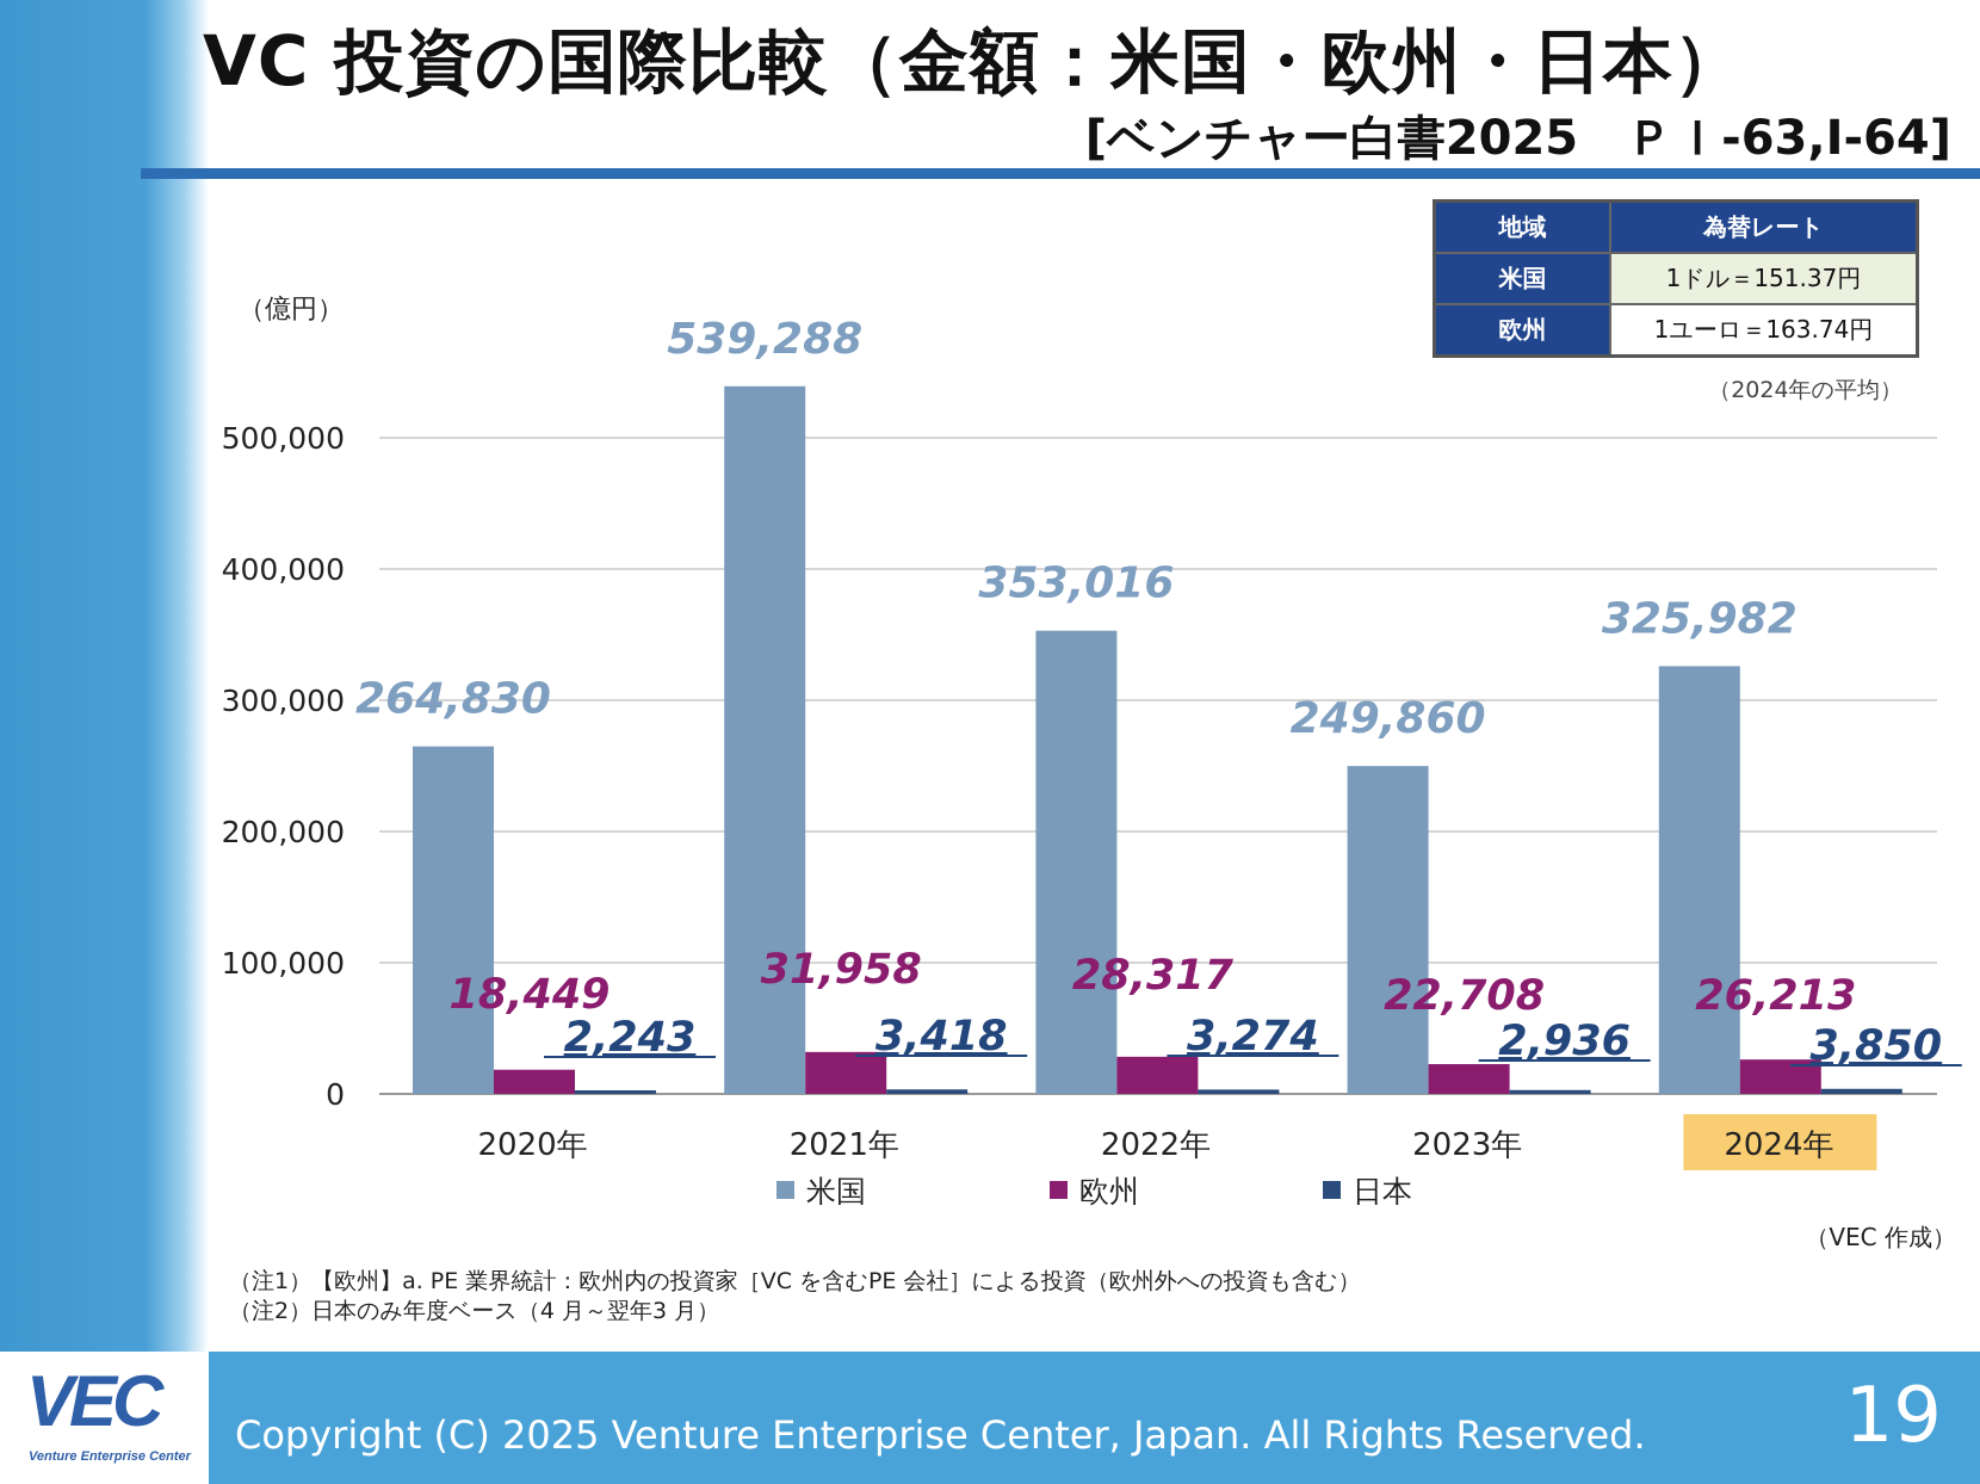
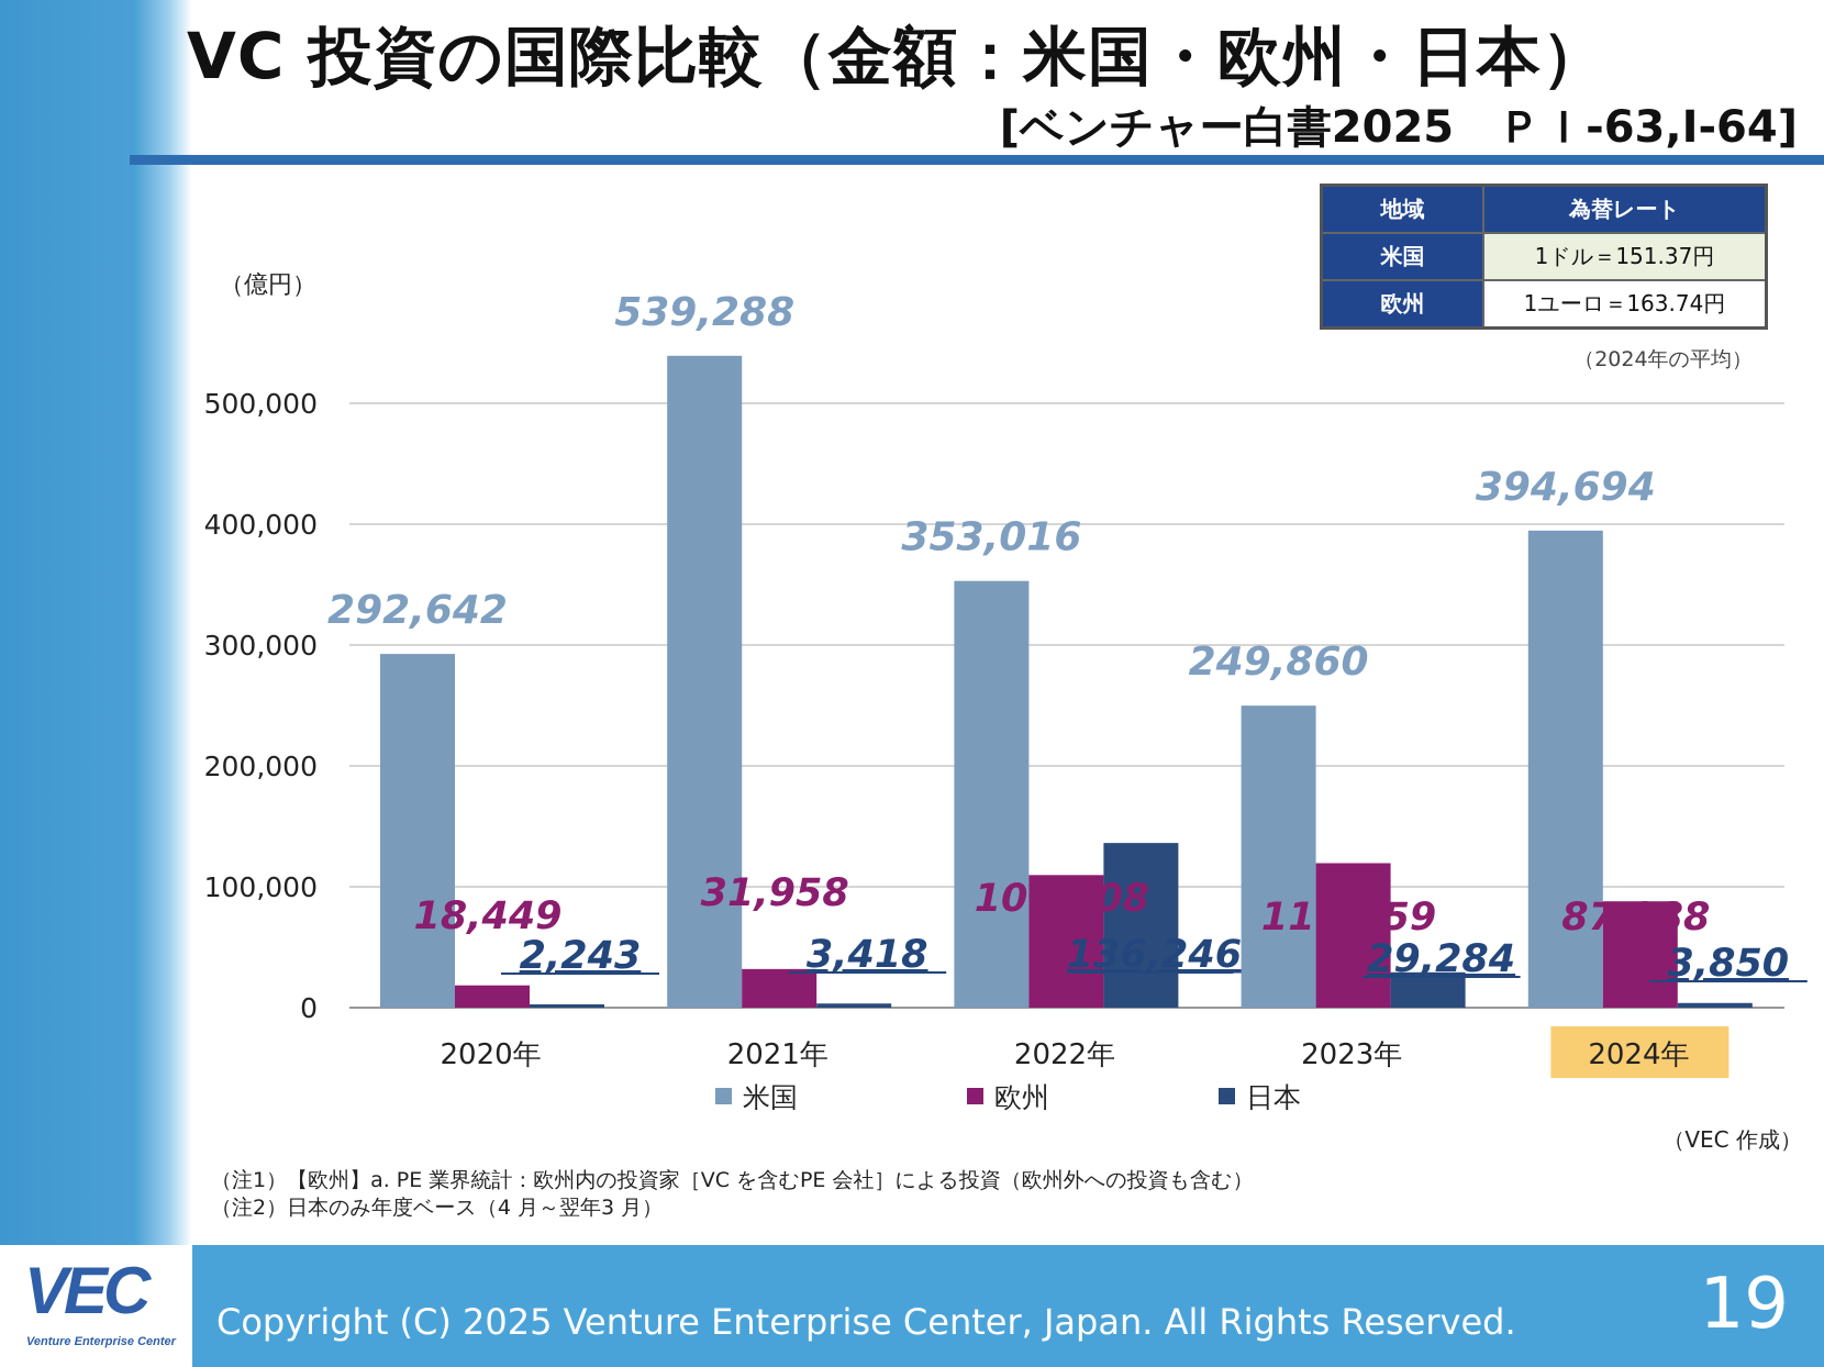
米国/2020年: 264,830 -> 292,642
欧州/2022年: 28,317 -> 109,708
日本/2022年: 3,274 -> 136,246
欧州/2023年: 22,708 -> 119,559
日本/2023年: 2,936 -> 29,284
米国/2024年: 325,982 -> 394,694
欧州/2024年: 26,213 -> 87,988
